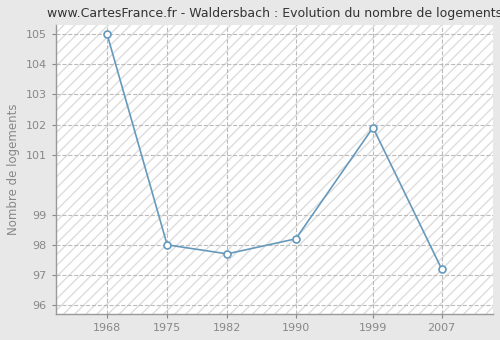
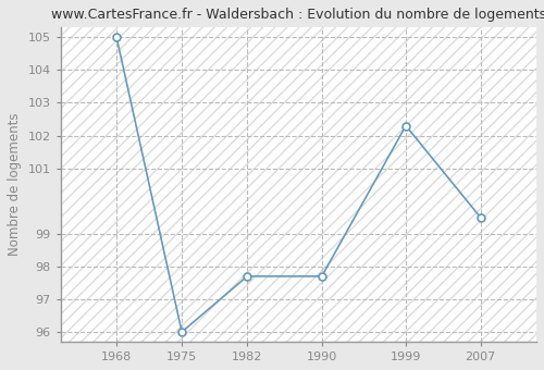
1975: 98.0 -> 96.0
1990: 98.2 -> 97.7
1999: 101.9 -> 102.3
2007: 97.2 -> 99.5
